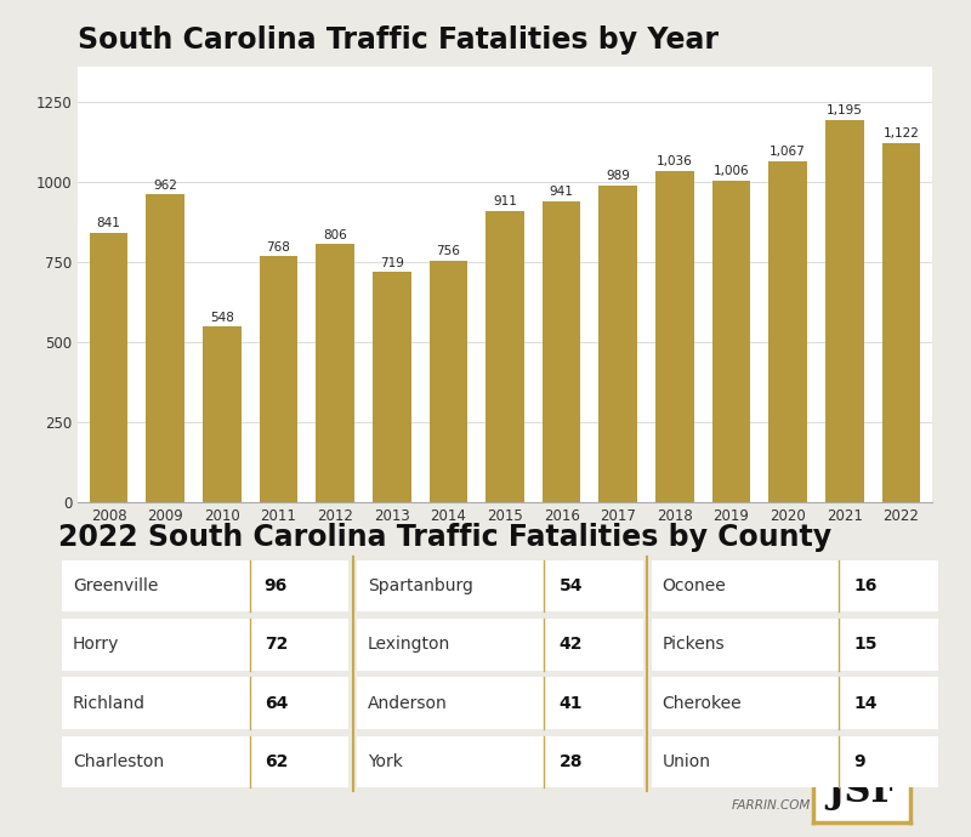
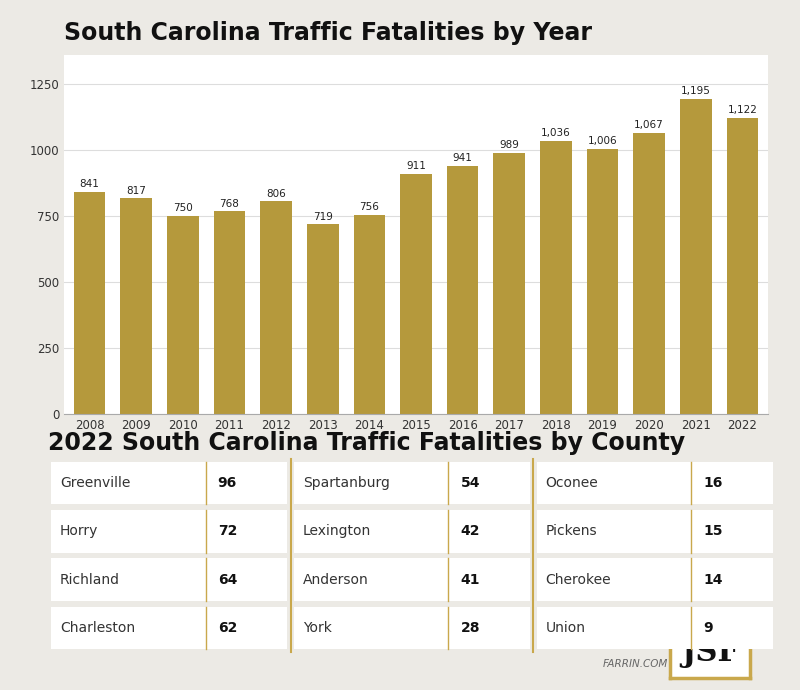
2009: 962 -> 817
2010: 548 -> 750
